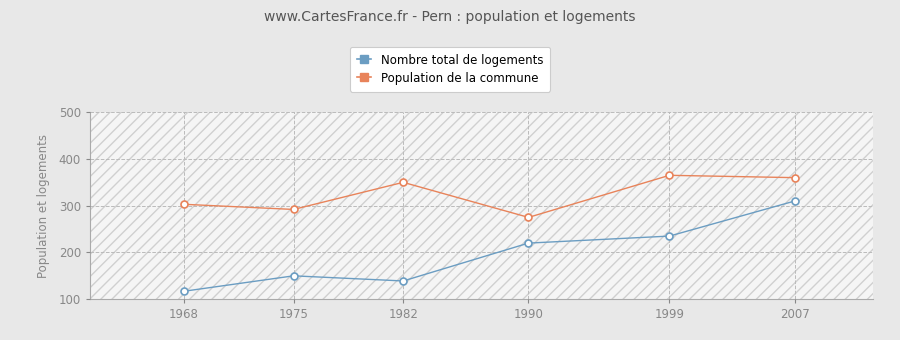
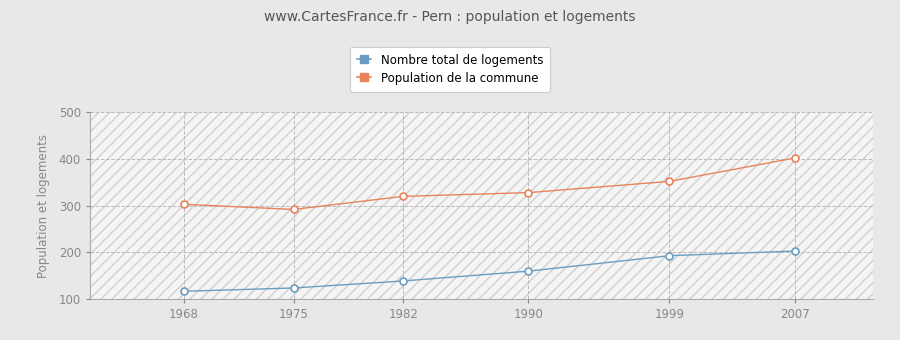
Nombre total de logements/1975: 150 -> 124
Population de la commune/1982: 350 -> 320
Nombre total de logements/1990: 220 -> 160
Population de la commune/1990: 275 -> 328
Nombre total de logements/1999: 235 -> 193
Population de la commune/1999: 365 -> 352
Nombre total de logements/2007: 310 -> 203
Population de la commune/2007: 360 -> 402
